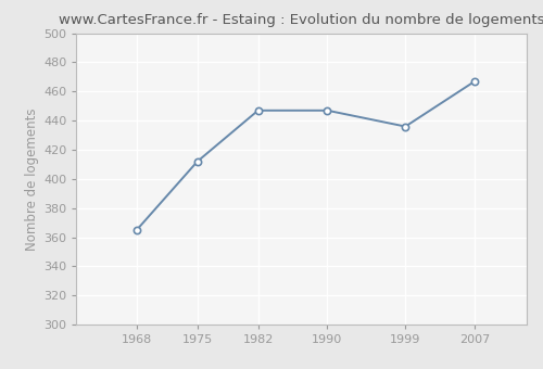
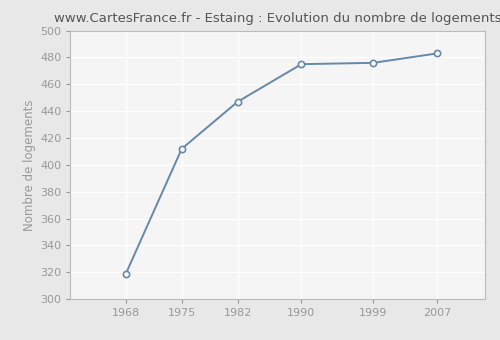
1968: 365 -> 319
1990: 447 -> 475
1999: 436 -> 476
2007: 467 -> 483
